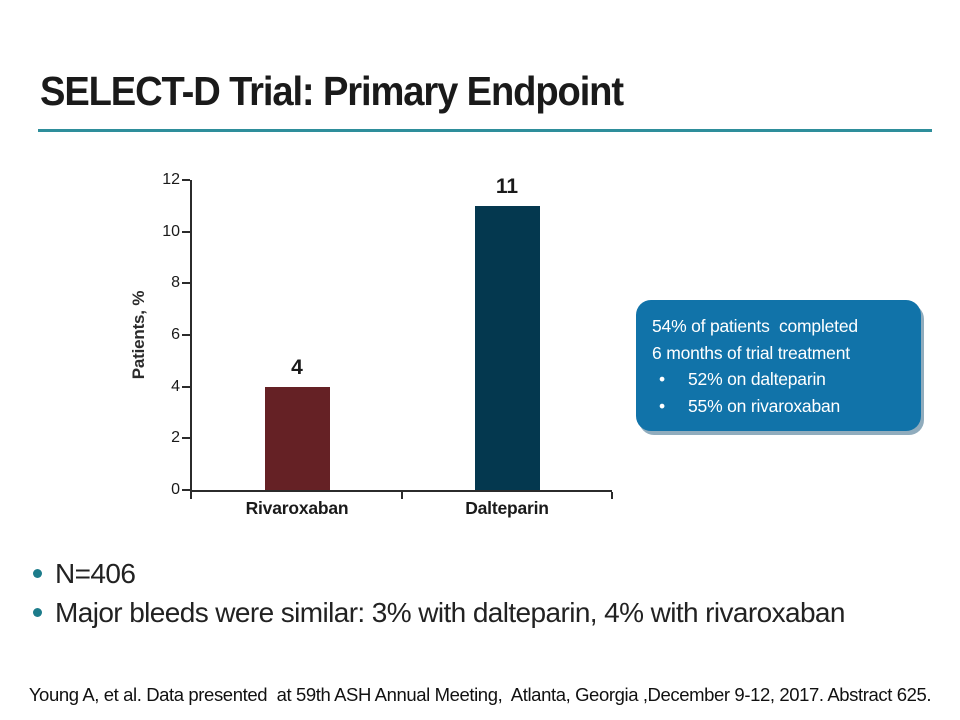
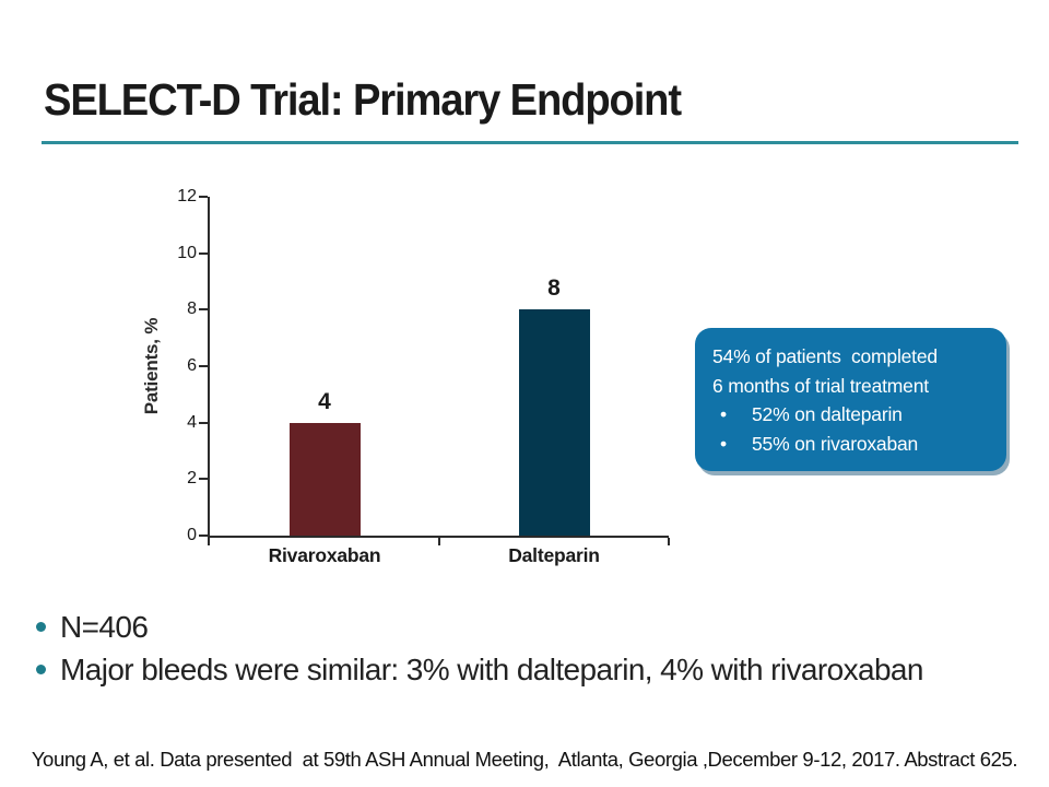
Dalteparin: 11 -> 8
